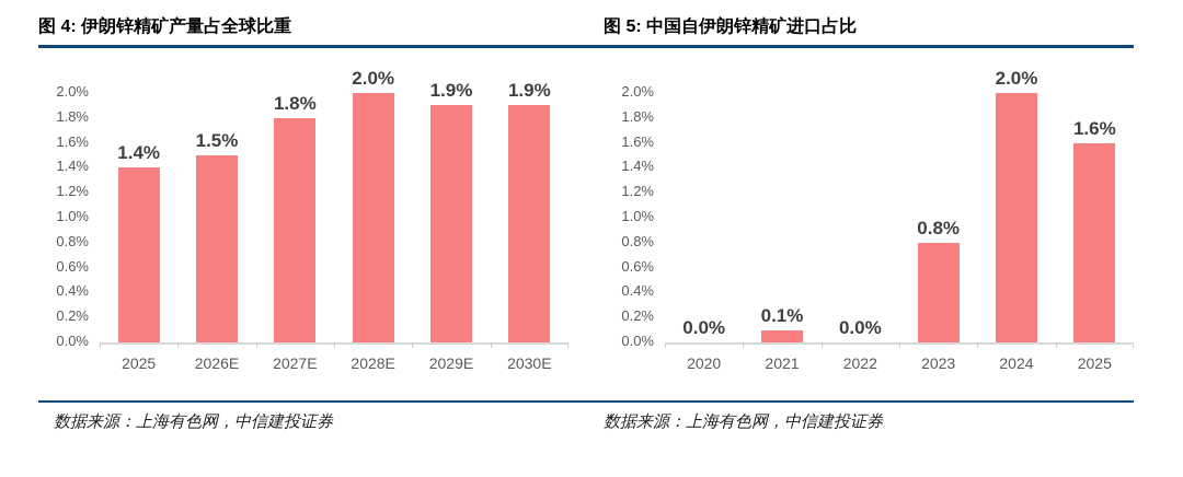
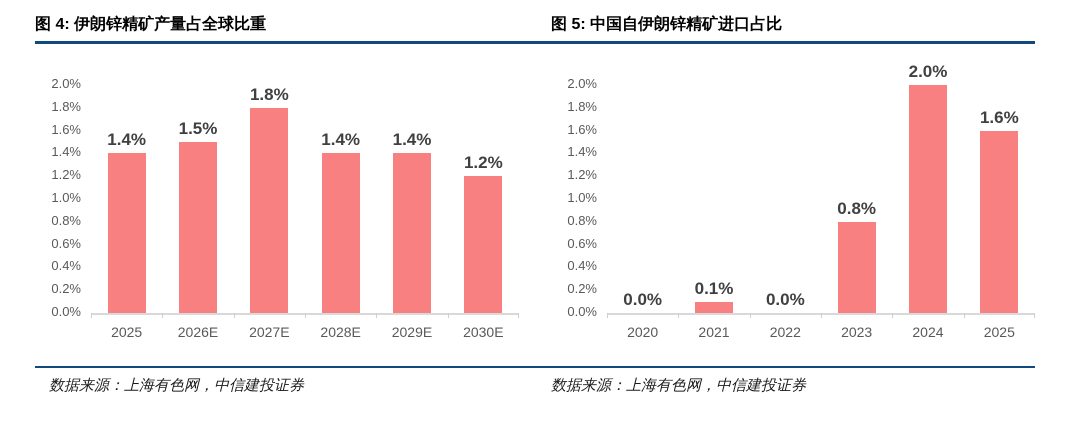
图 4: 伊朗锌精矿产量占全球比重/2028E: 2.0% -> 1.4%
图 4: 伊朗锌精矿产量占全球比重/2029E: 1.9% -> 1.4%
图 4: 伊朗锌精矿产量占全球比重/2030E: 1.9% -> 1.2%
